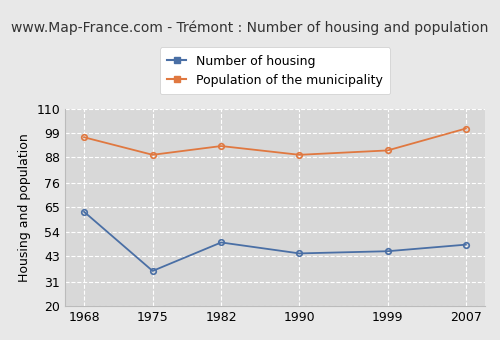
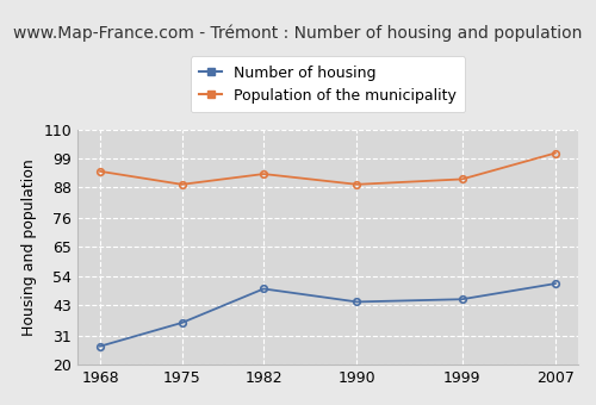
Number of housing/1968: 63 -> 27
Population of the municipality/1968: 97 -> 94
Number of housing/2007: 48 -> 51
